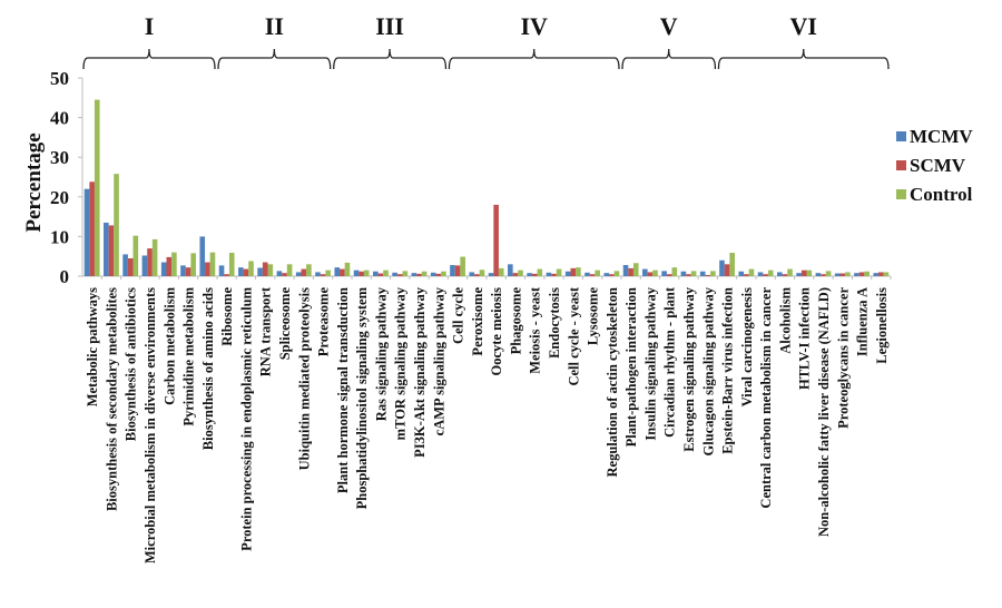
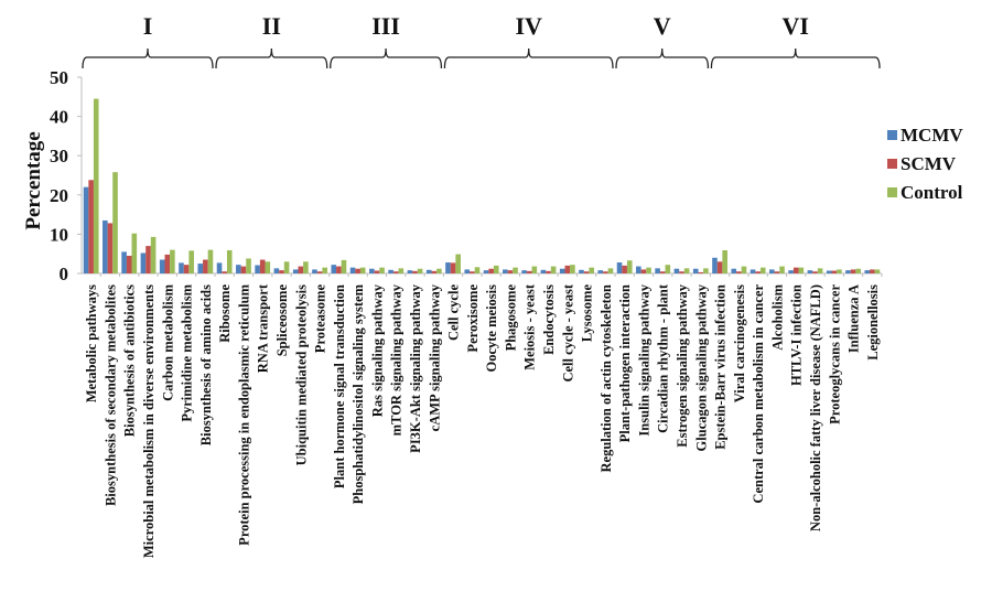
MCMV/Biosynthesis of amino acids: 10 -> 2
SCMV/Oocyte meiosis: 18 -> 1
MCMV/Phagosome: 3 -> 1
